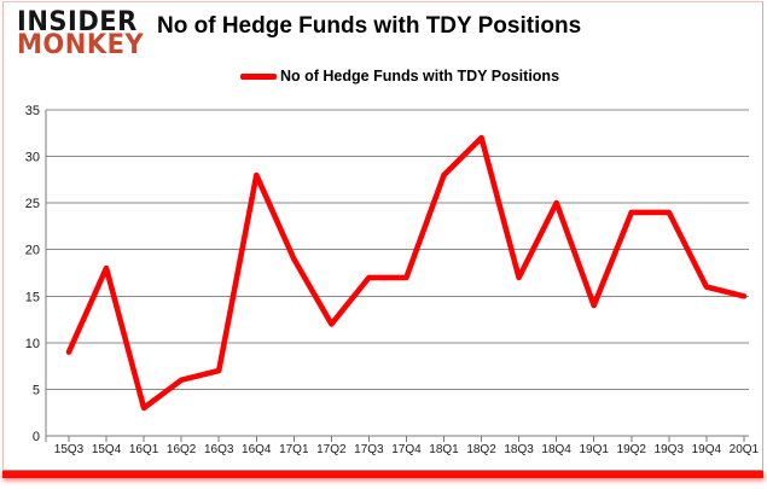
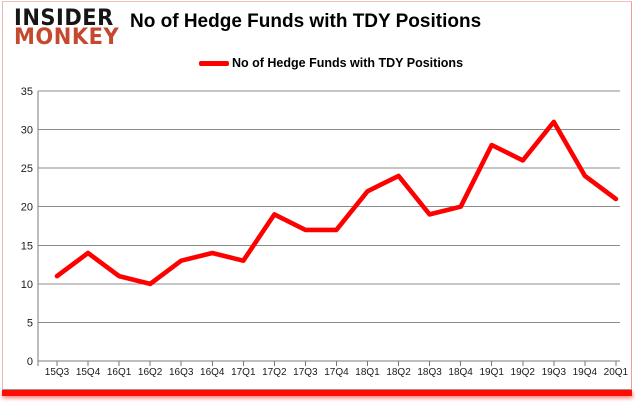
15Q3: 9 -> 11
15Q4: 18 -> 14
16Q1: 3 -> 11
16Q2: 6 -> 10
16Q3: 7 -> 13
16Q4: 28 -> 14
17Q1: 19 -> 13
17Q2: 12 -> 19
18Q1: 28 -> 22
18Q2: 32 -> 24
18Q3: 17 -> 19
18Q4: 25 -> 20
19Q1: 14 -> 28
19Q2: 24 -> 26
19Q3: 24 -> 31
19Q4: 16 -> 24
20Q1: 15 -> 21
